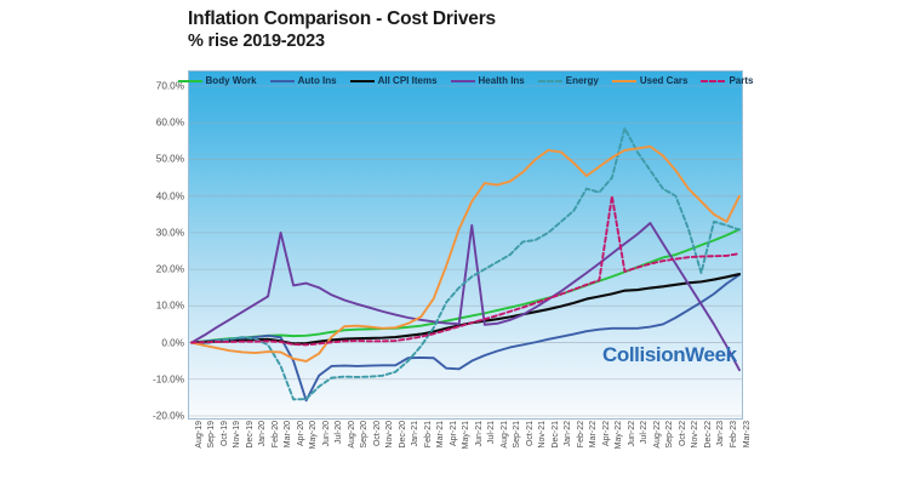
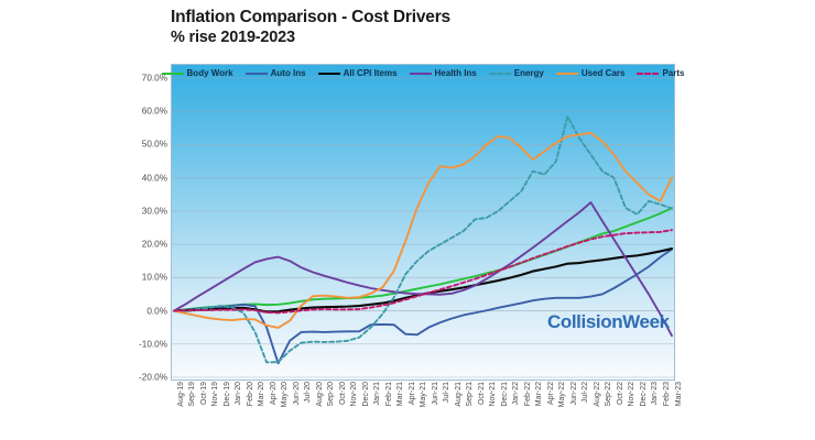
Health Ins/Mar-20: 30% -> 15%
Health Ins/Jun-21: 32% -> 5%
Parts/May-22: 40% -> 18%
Energy/Dec-22: 19% -> 29%
